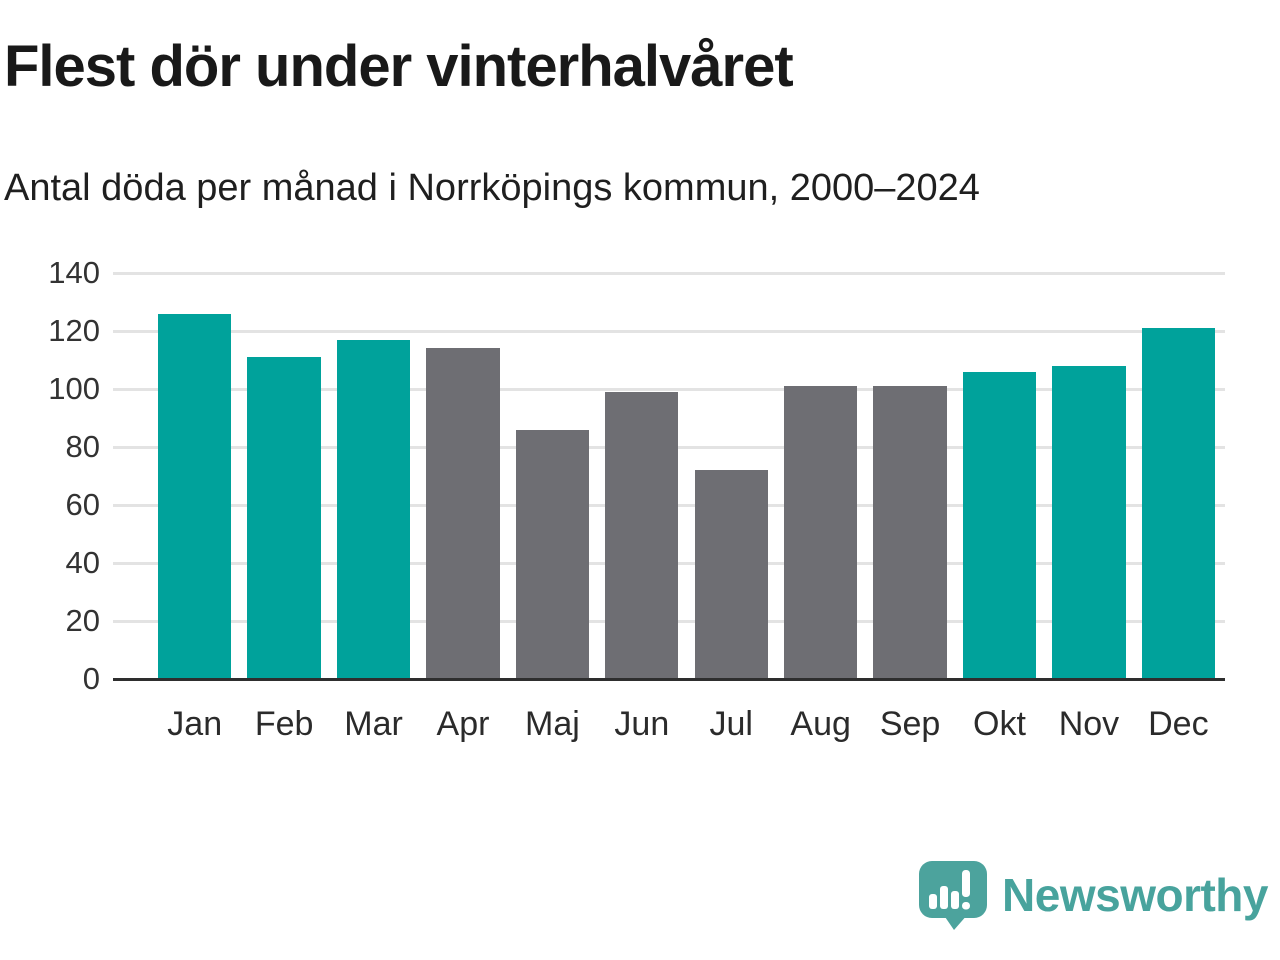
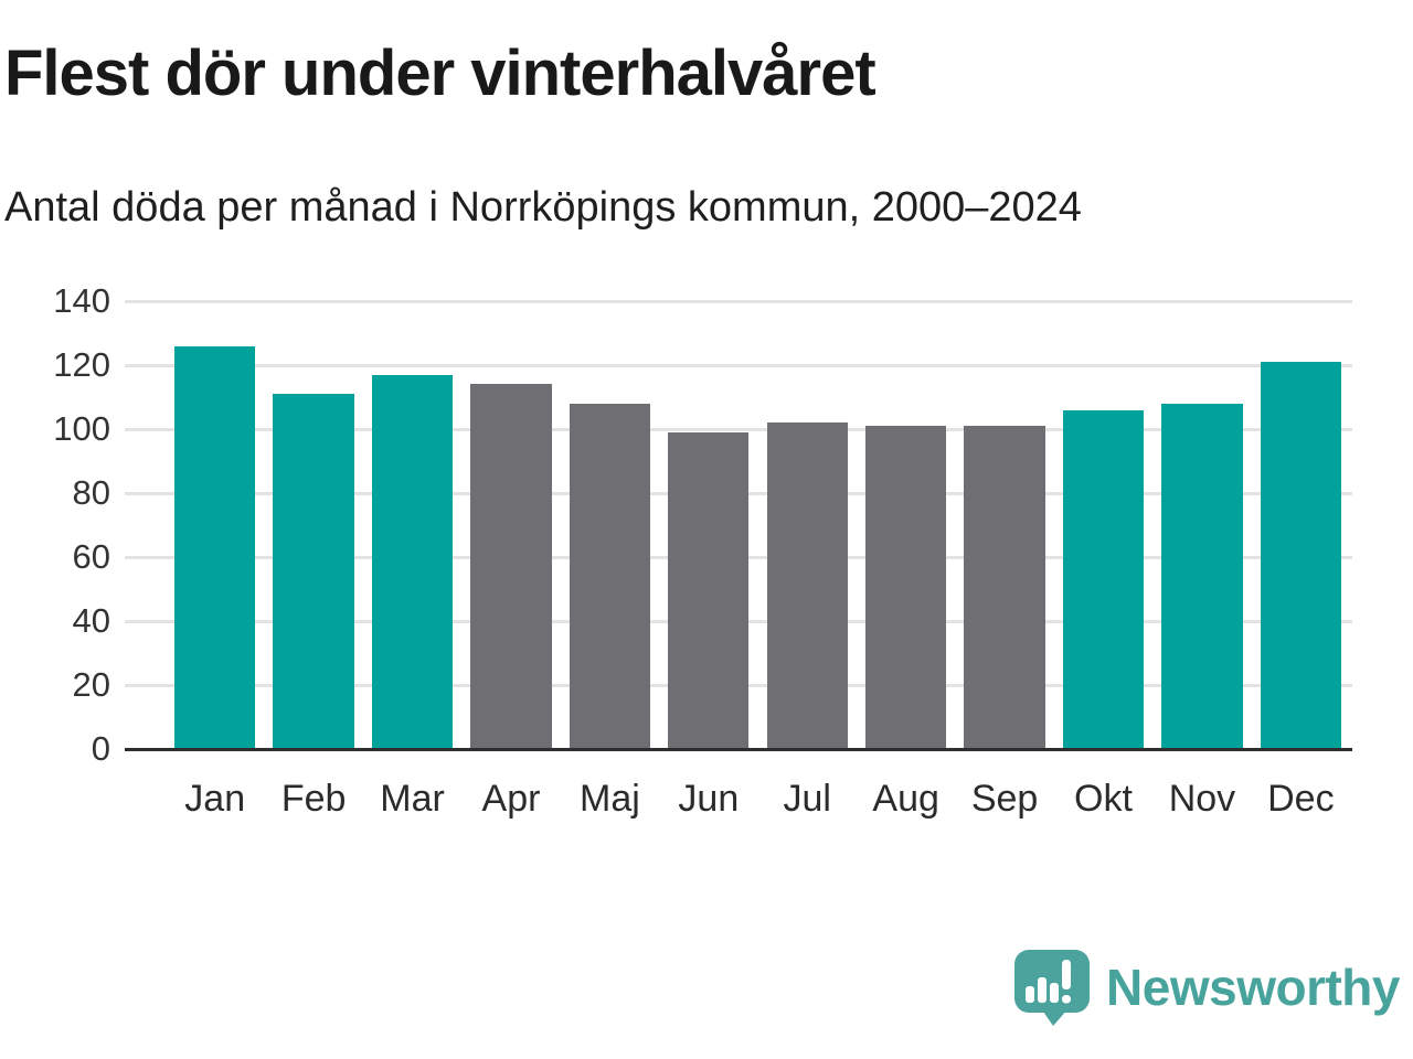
Maj: 86 -> 108
Jul: 72 -> 102
